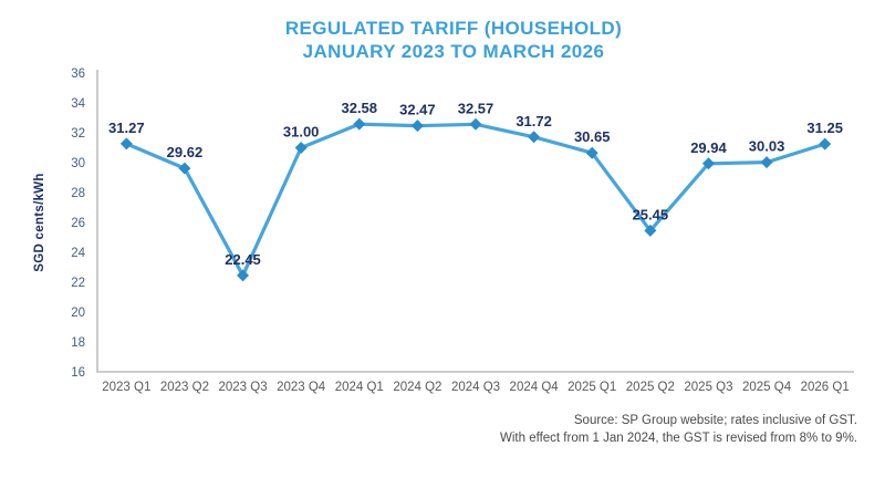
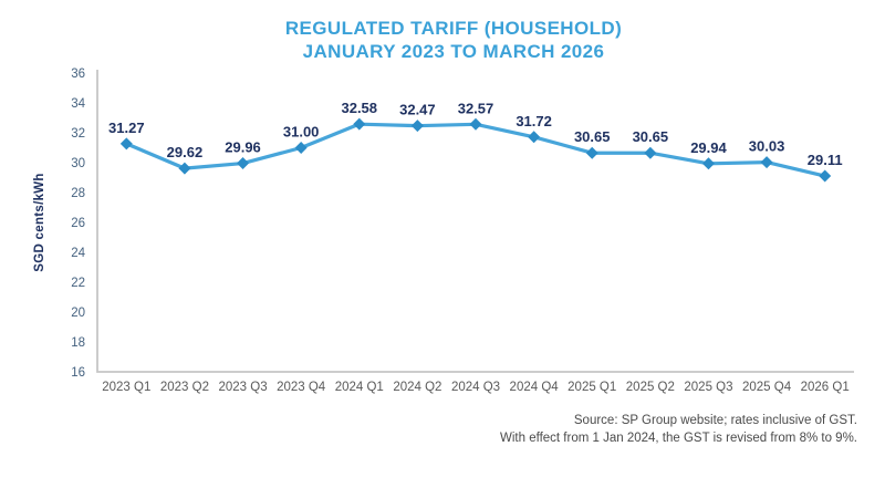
2023 Q3: 22.45 -> 29.96
2025 Q2: 25.45 -> 30.65
2026 Q1: 31.25 -> 29.11
